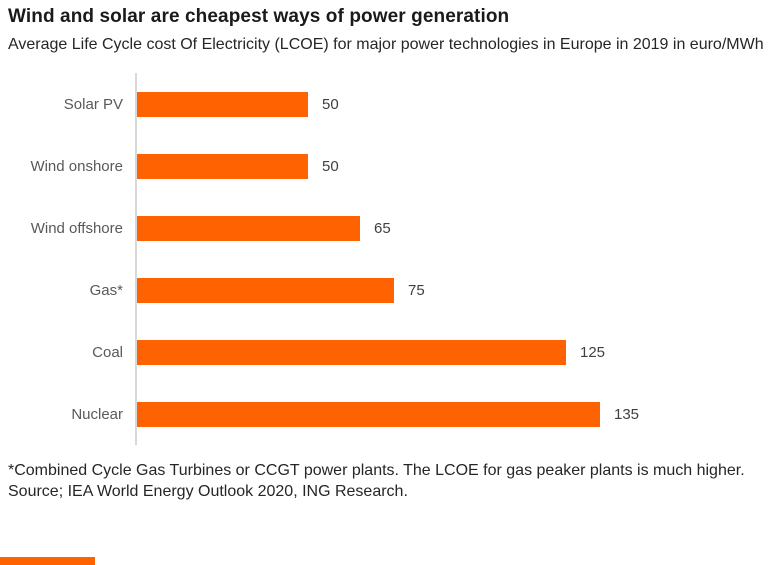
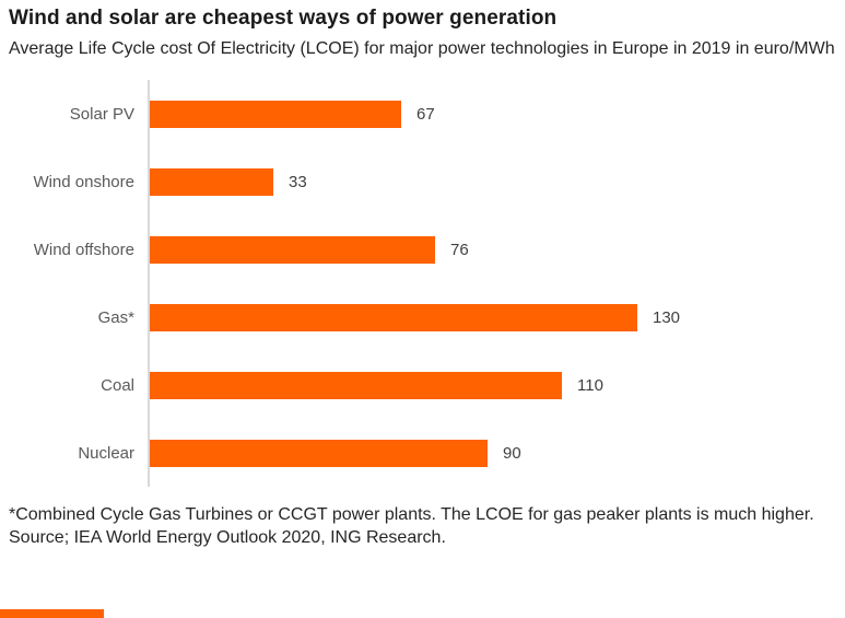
Solar PV: 50 -> 67
Wind onshore: 50 -> 33
Wind offshore: 65 -> 76
Gas*: 75 -> 130
Coal: 125 -> 110
Nuclear: 135 -> 90
